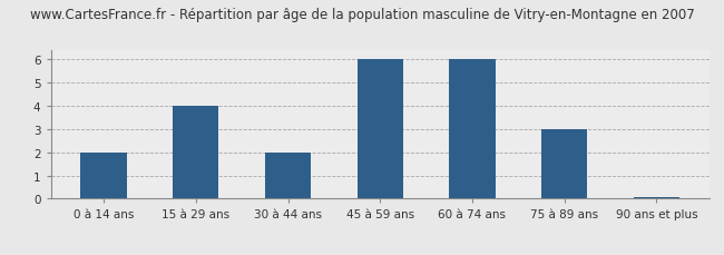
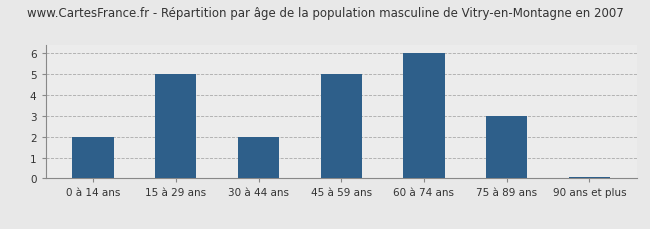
15 à 29 ans: 4.00 -> 5.00
45 à 59 ans: 6.00 -> 5.00
